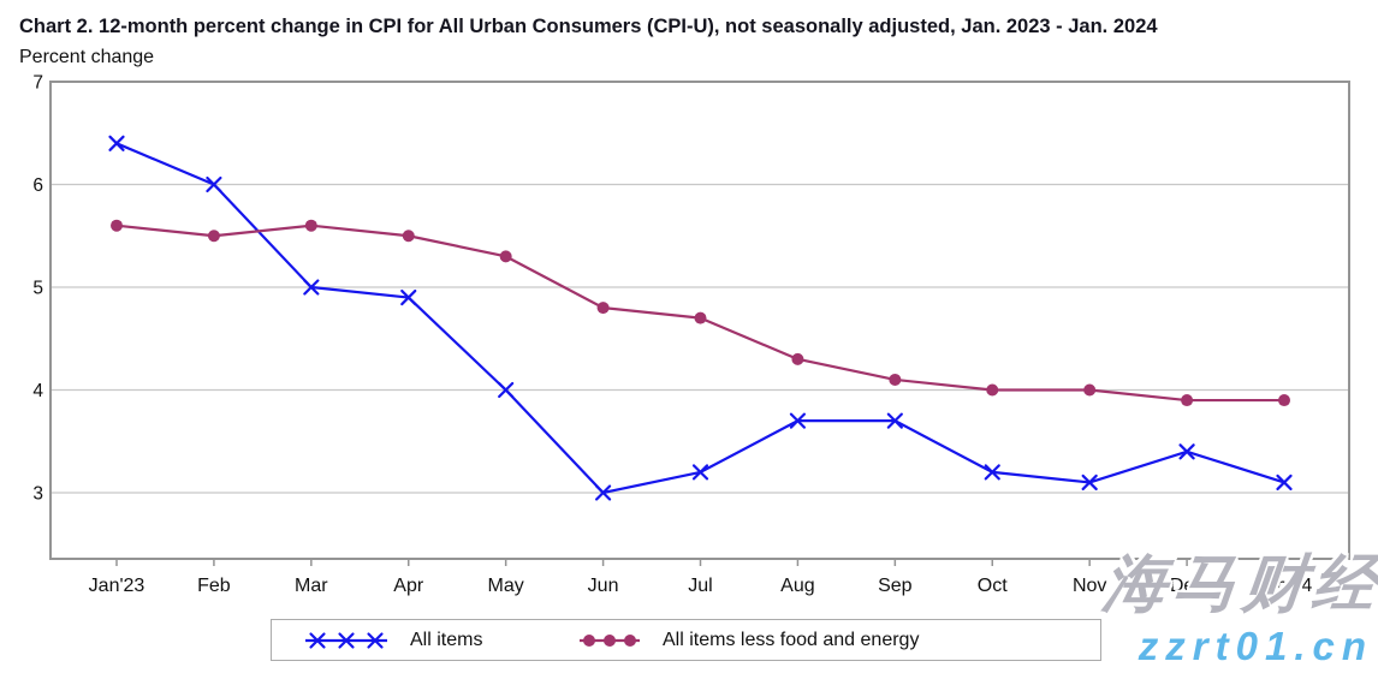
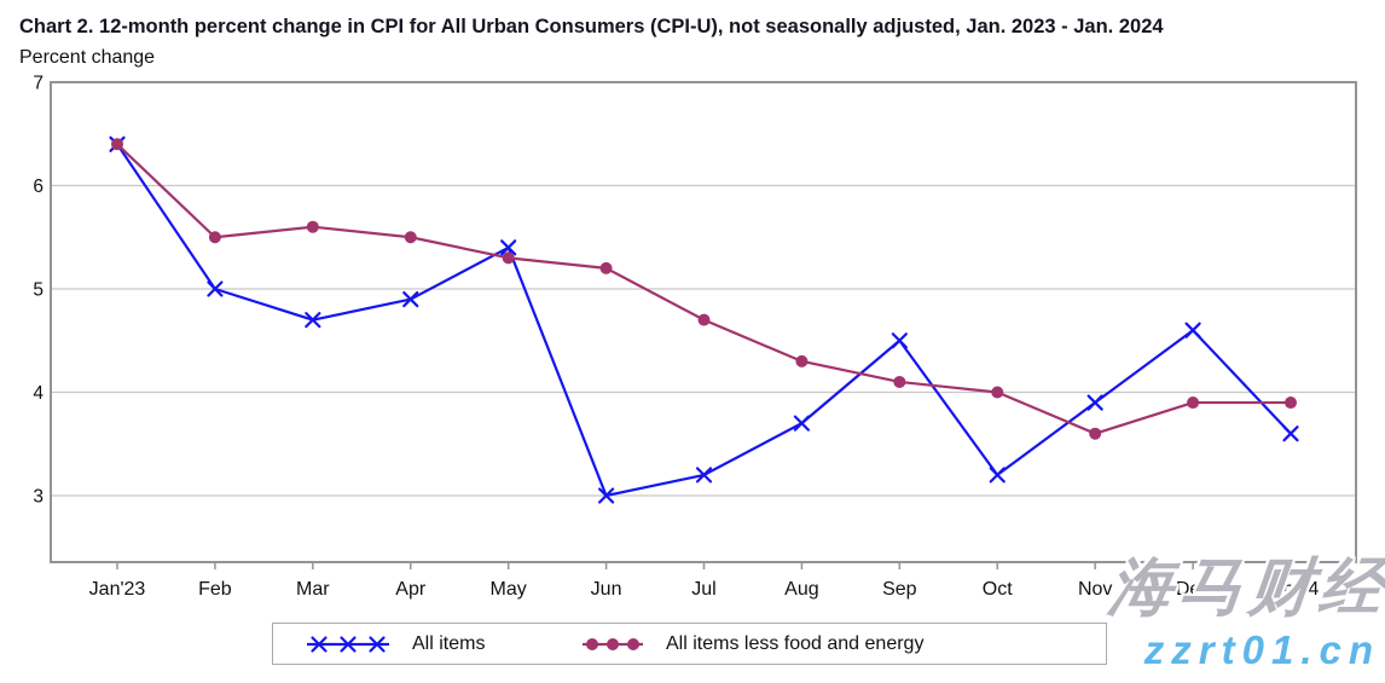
All items less food and energy/Jan'23: 5.6 -> 6.4
All items/Feb: 6.0 -> 5.0
All items/Mar: 5.0 -> 4.7
All items/May: 4.0 -> 5.4
All items less food and energy/Jun: 4.8 -> 5.2
All items/Sep: 3.7 -> 4.5
All items/Nov: 3.1 -> 3.9
All items less food and energy/Nov: 4.0 -> 3.6
All items/Dec: 3.4 -> 4.6
All items/Jan'24: 3.1 -> 3.6
